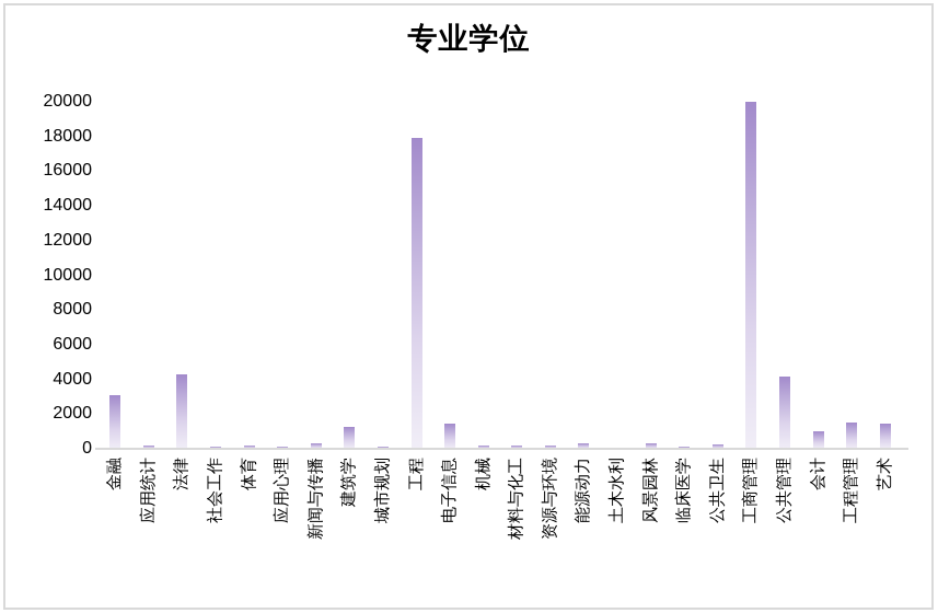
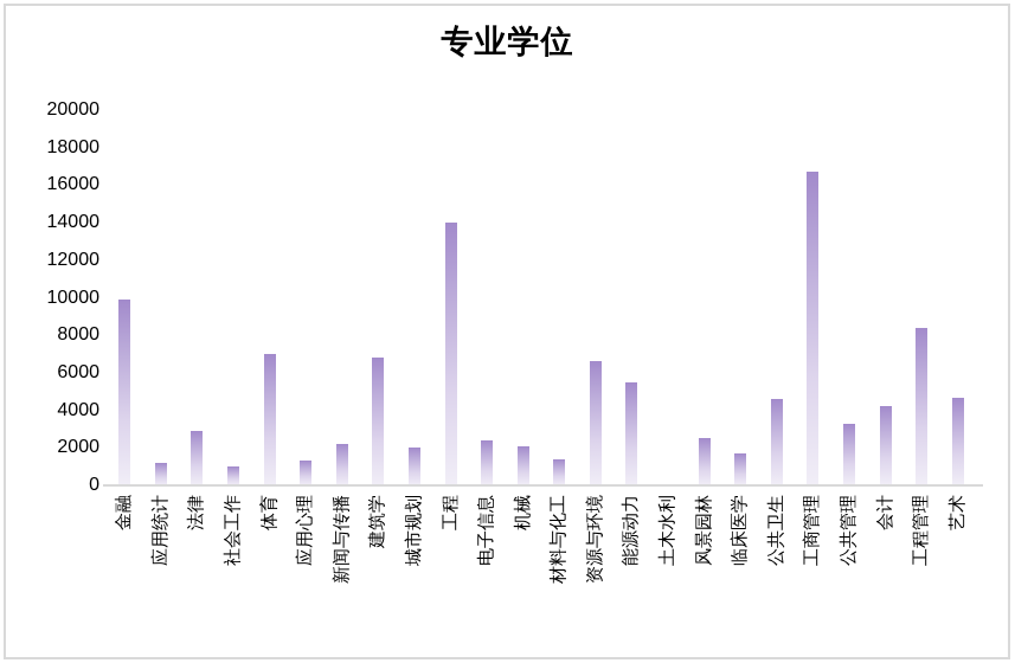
金融: 3100 -> 9900
应用统计: 200 -> 1200
法律: 4300 -> 2900
社会工作: 200 -> 1000
体育: 200 -> 7000
应用心理: 200 -> 1300
新闻与传播: 300 -> 2200
建筑学: 1300 -> 6800
城市规划: 100 -> 2000
工程: 17900 -> 14000
电子信息: 1500 -> 2400
机械: 200 -> 2100
材料与化工: 200 -> 1400
资源与环境: 200 -> 6600
能源动力: 300 -> 5500
风景园林: 300 -> 2500
临床医学: 100 -> 1700
公共卫生: 200 -> 4600
工商管理: 20000 -> 16700
公共管理: 4200 -> 3300
会计: 1000 -> 4200
工程管理: 1500 -> 8400
艺术: 1500 -> 4700
